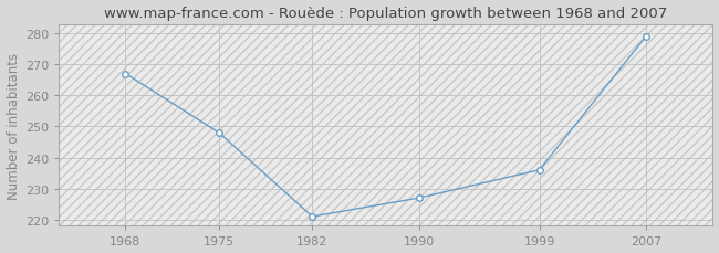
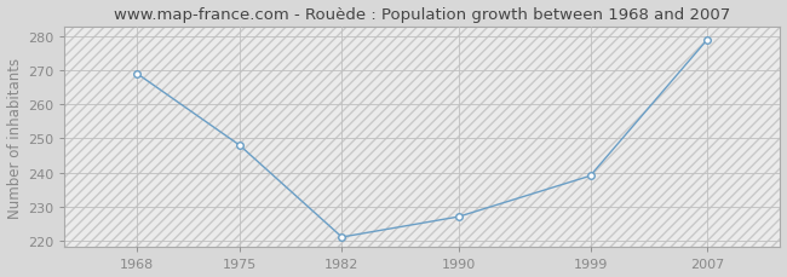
1968: 267 -> 269
1999: 236 -> 239
